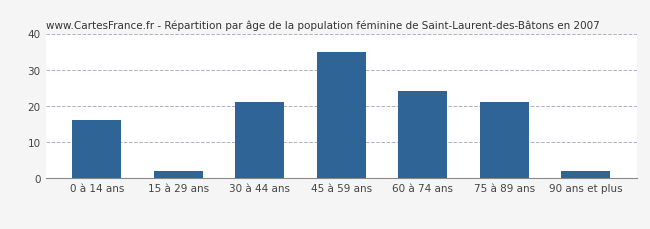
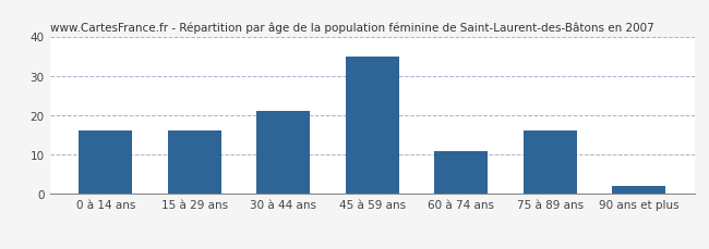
15 à 29 ans: 2 -> 16
60 à 74 ans: 24 -> 11
75 à 89 ans: 21 -> 16
